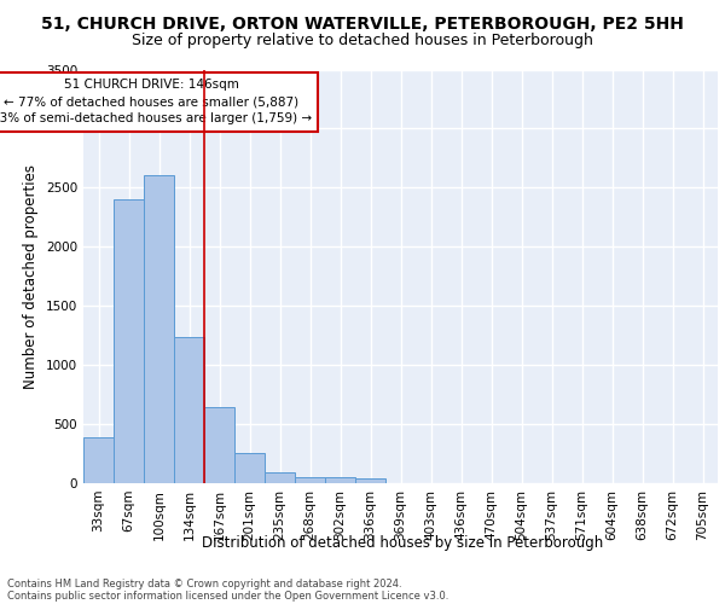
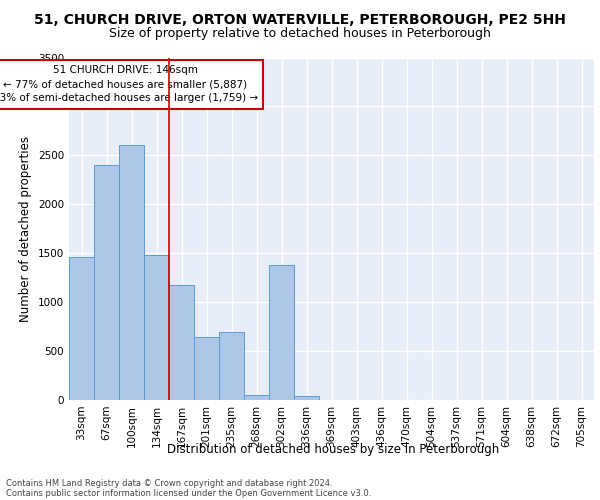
33sqm: 390 -> 1460
134sqm: 1240 -> 1480
167sqm: 640 -> 1180
201sqm: 260 -> 640
235sqm: 90 -> 700
302sqm: 60 -> 1380
